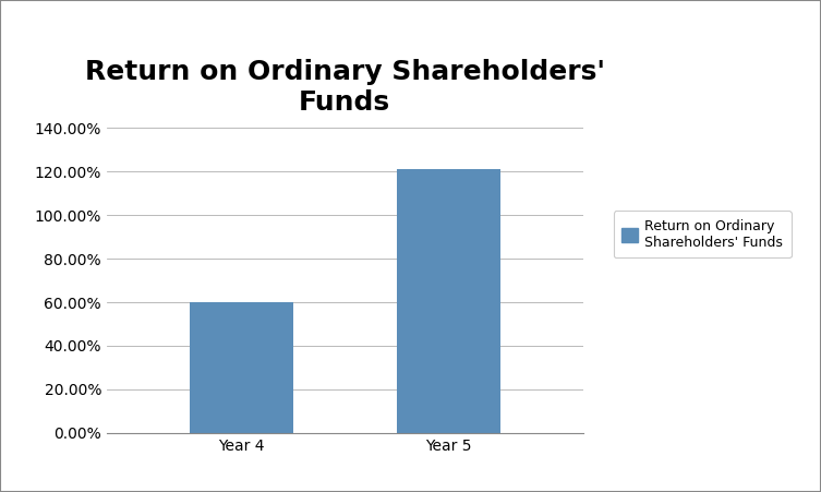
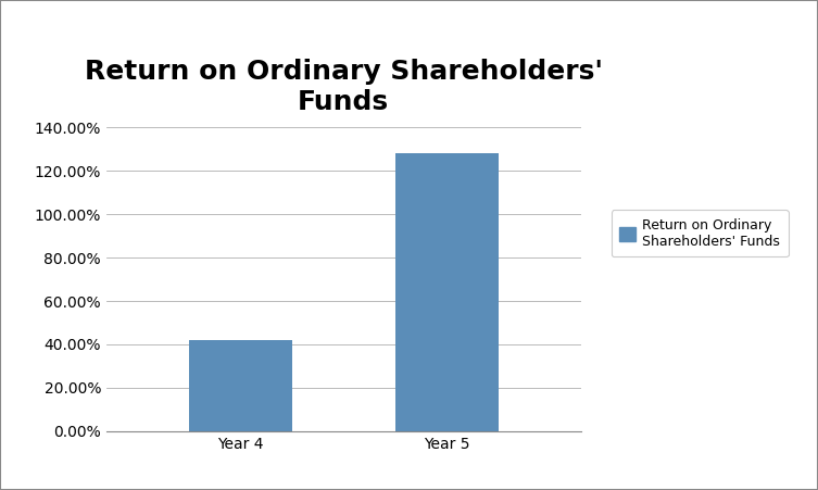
Year 4: 60% -> 42%
Year 5: 121% -> 128%
